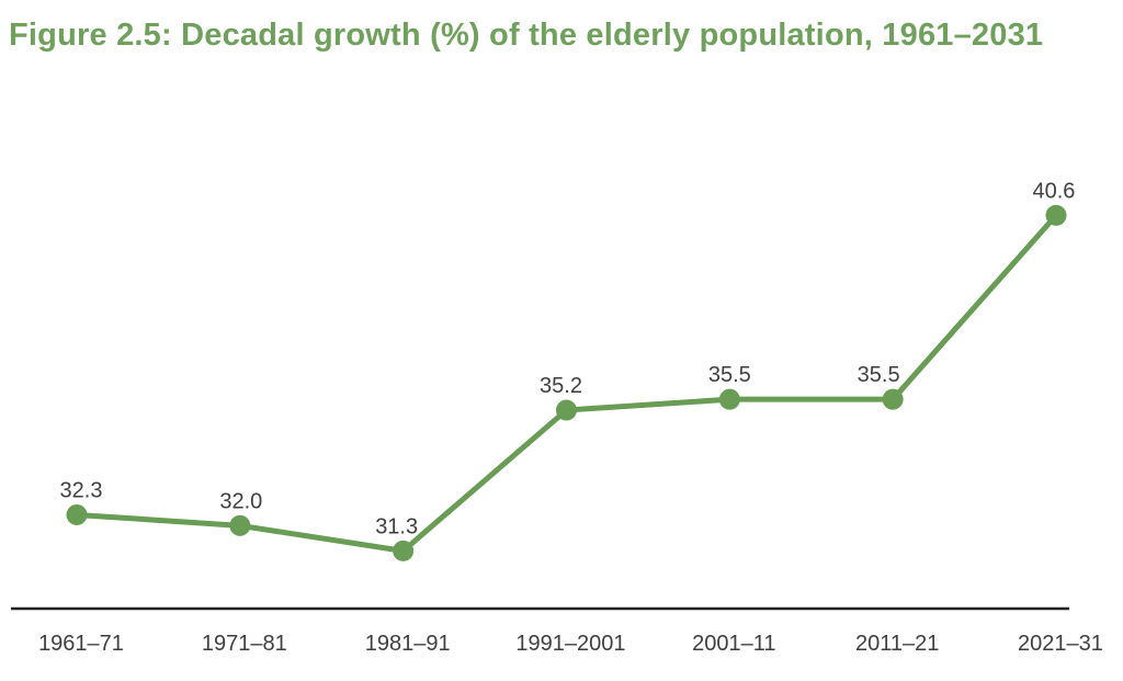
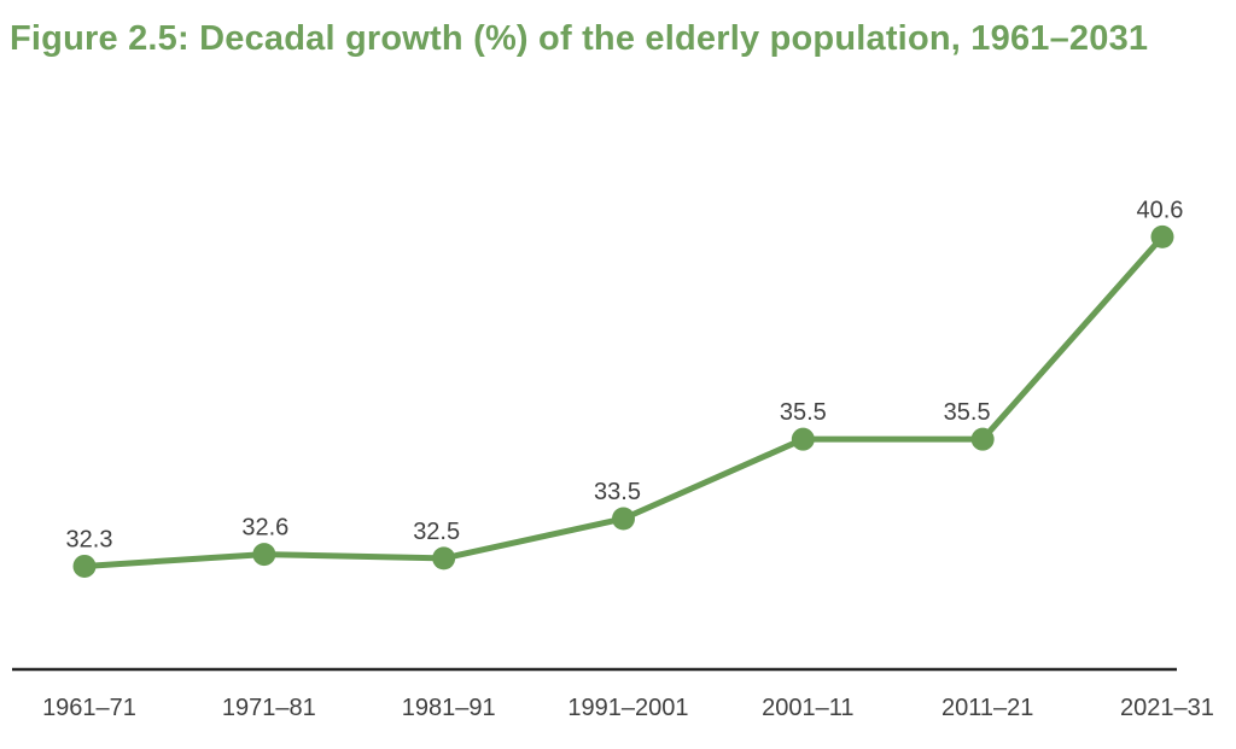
1971–81: 32.0 -> 32.6
1981–91: 31.3 -> 32.5
1991–2001: 35.2 -> 33.5
